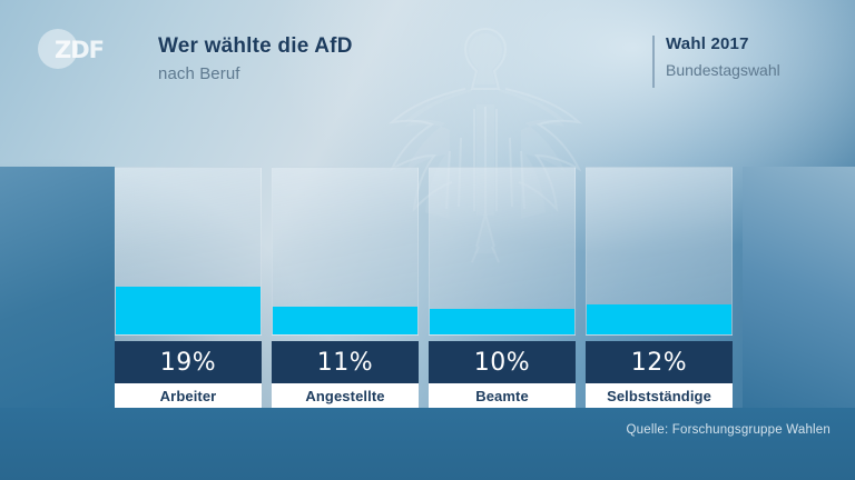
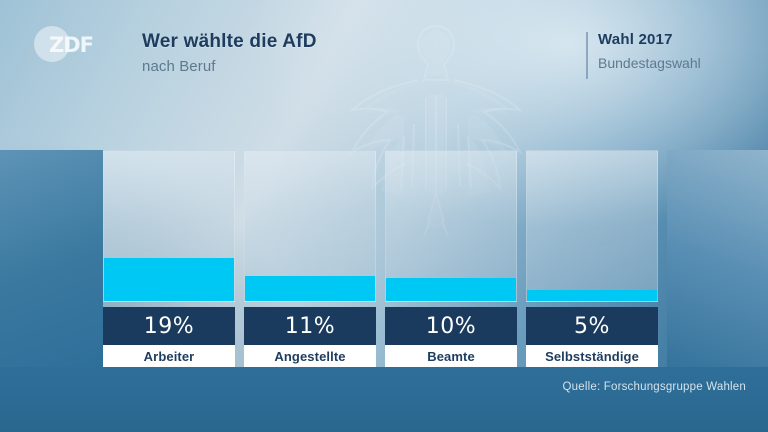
Selbstständige: 12% -> 5%
